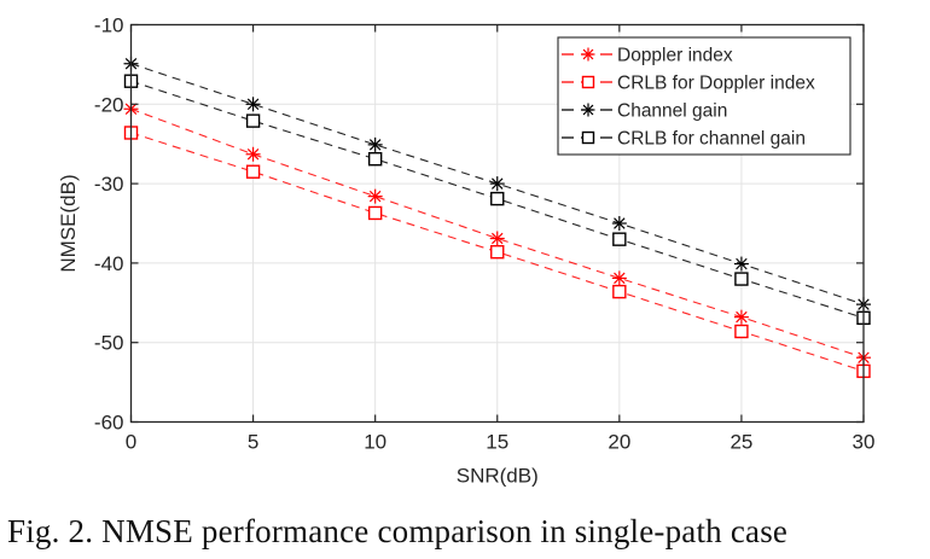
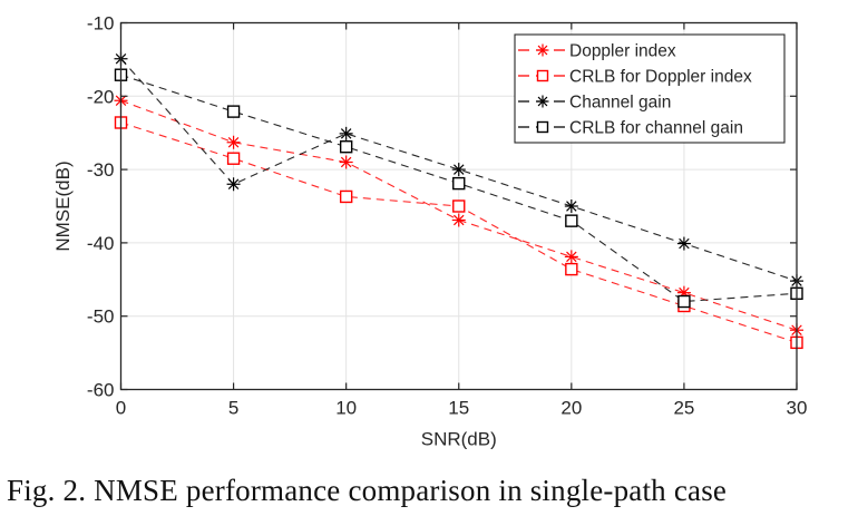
Channel gain/5: -20 -> -32
Doppler index/10: -32 -> -29
CRLB for Doppler index/15: -39 -> -35
CRLB for channel gain/25: -42 -> -48
